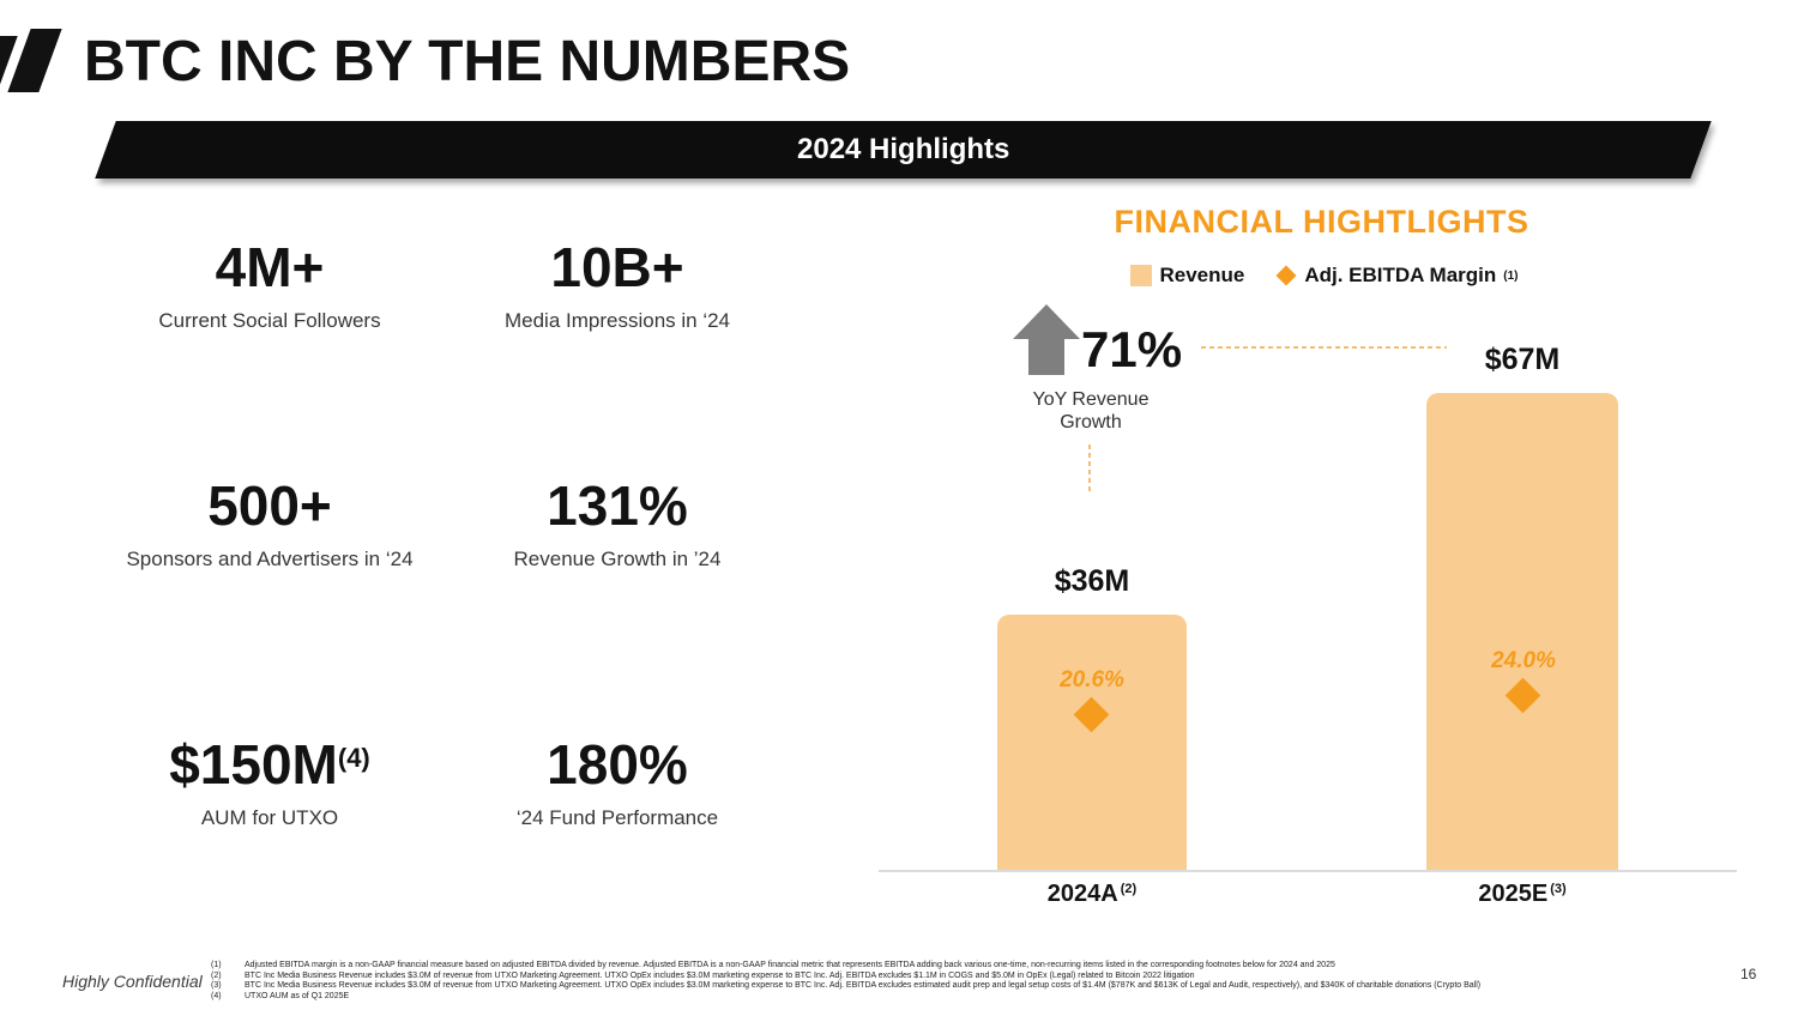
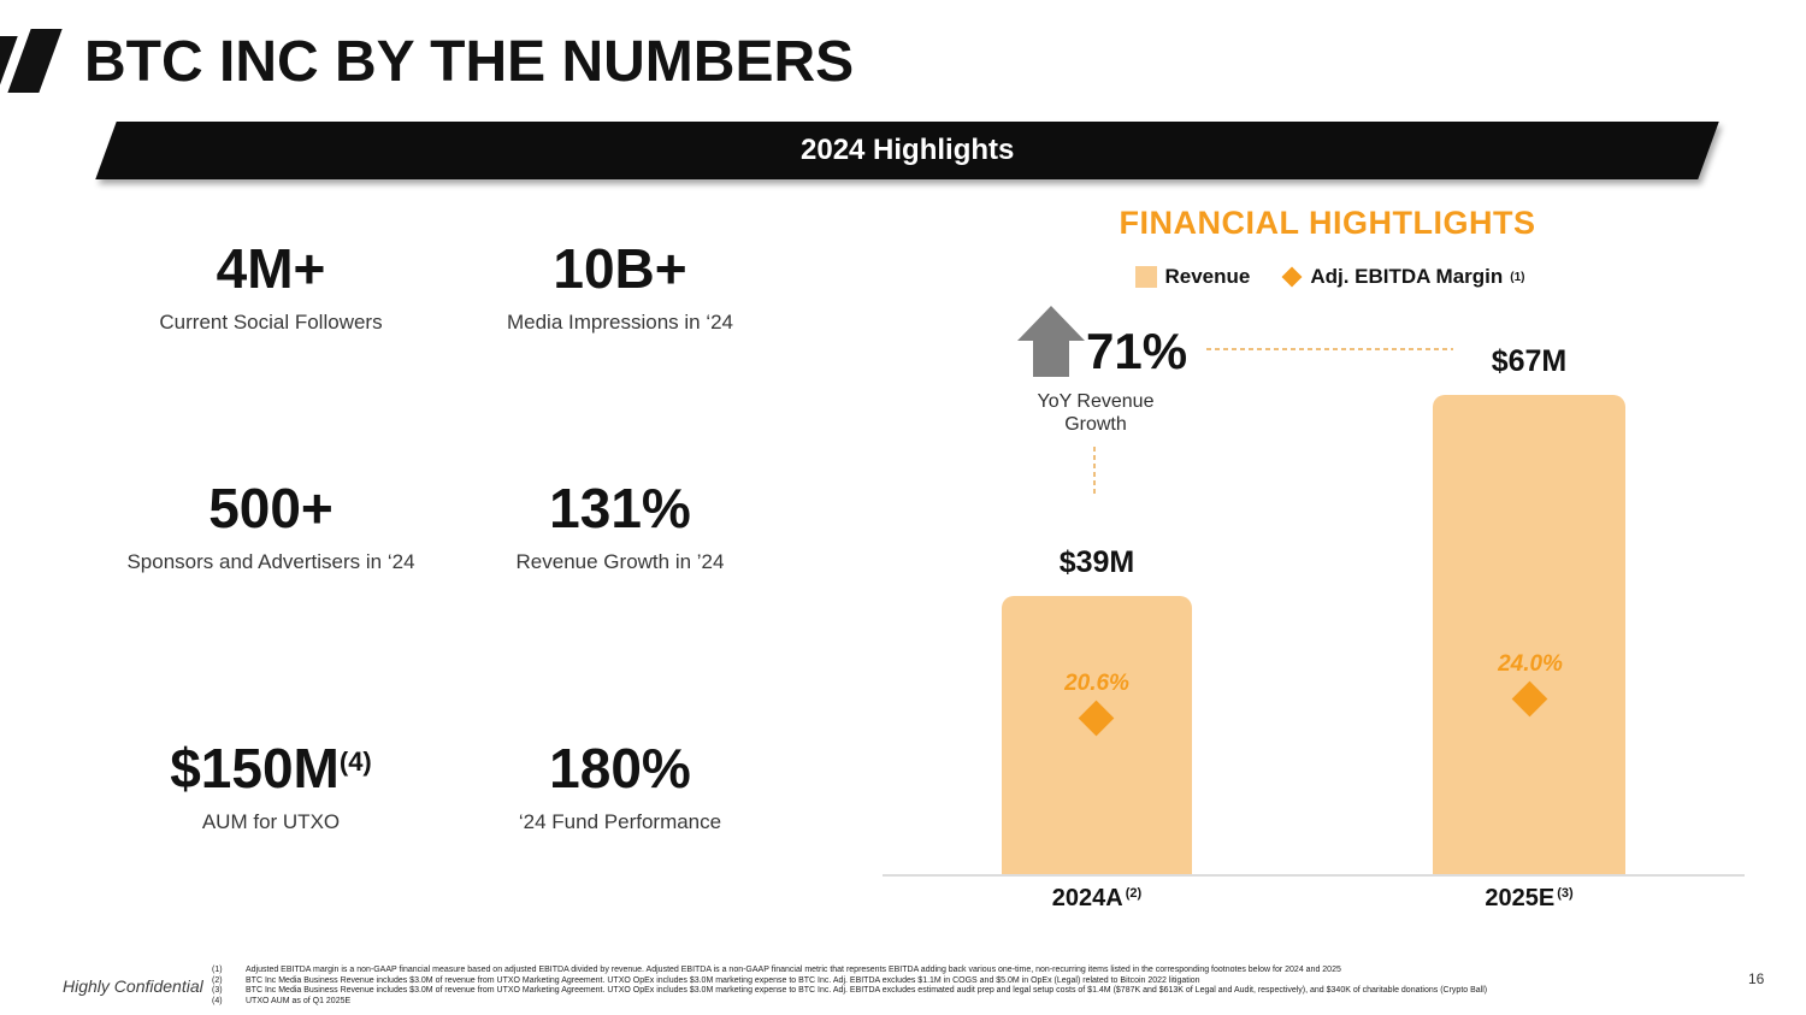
Revenue/2024A: $36M -> $39M
